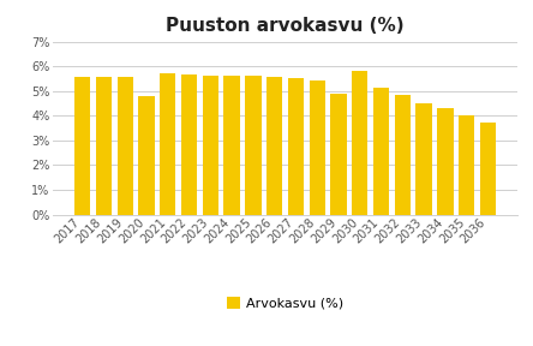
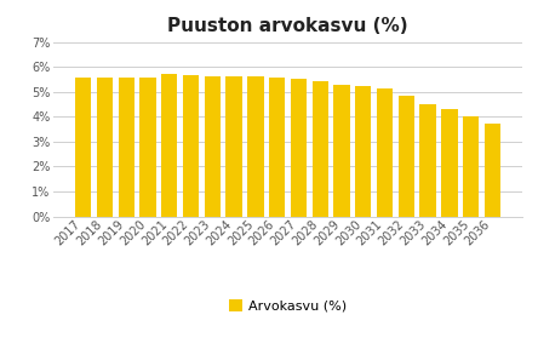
2020: 4.80% -> 5.55%
2029: 4.90% -> 5.28%
2030: 5.80% -> 5.22%
